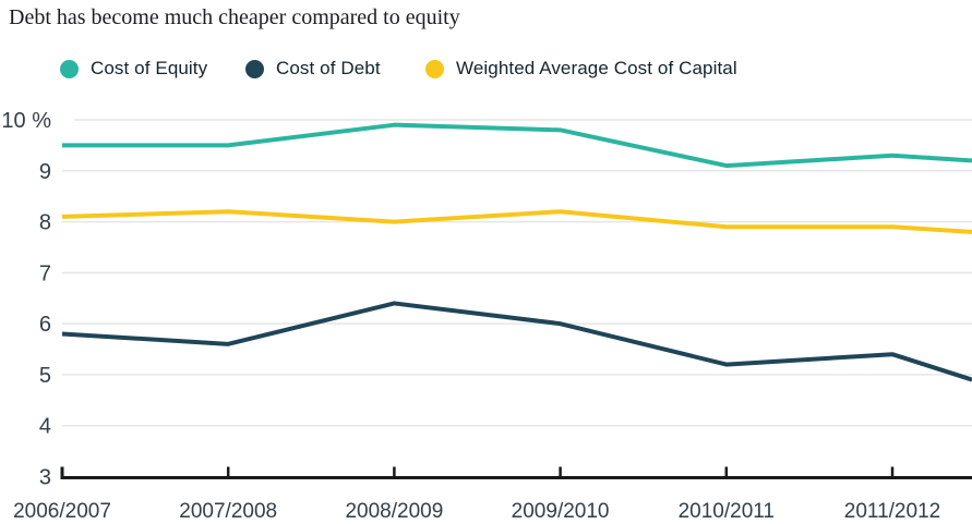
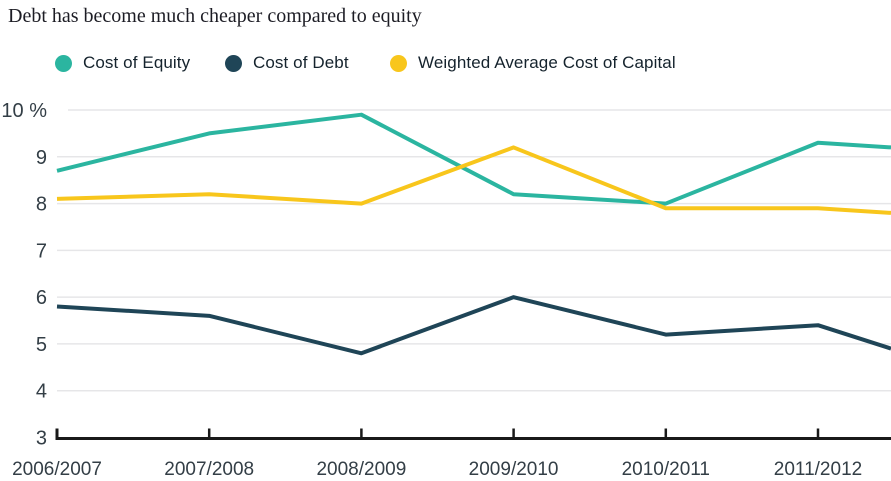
Cost of Equity/2006/2007: 9.5% -> 8.7%
Cost of Debt/2008/2009: 6.4% -> 4.8%
Cost of Equity/2009/2010: 9.8% -> 8.2%
Weighted Average Cost of Capital/2009/2010: 8.2% -> 9.2%
Cost of Equity/2010/2011: 9.1% -> 8.0%
